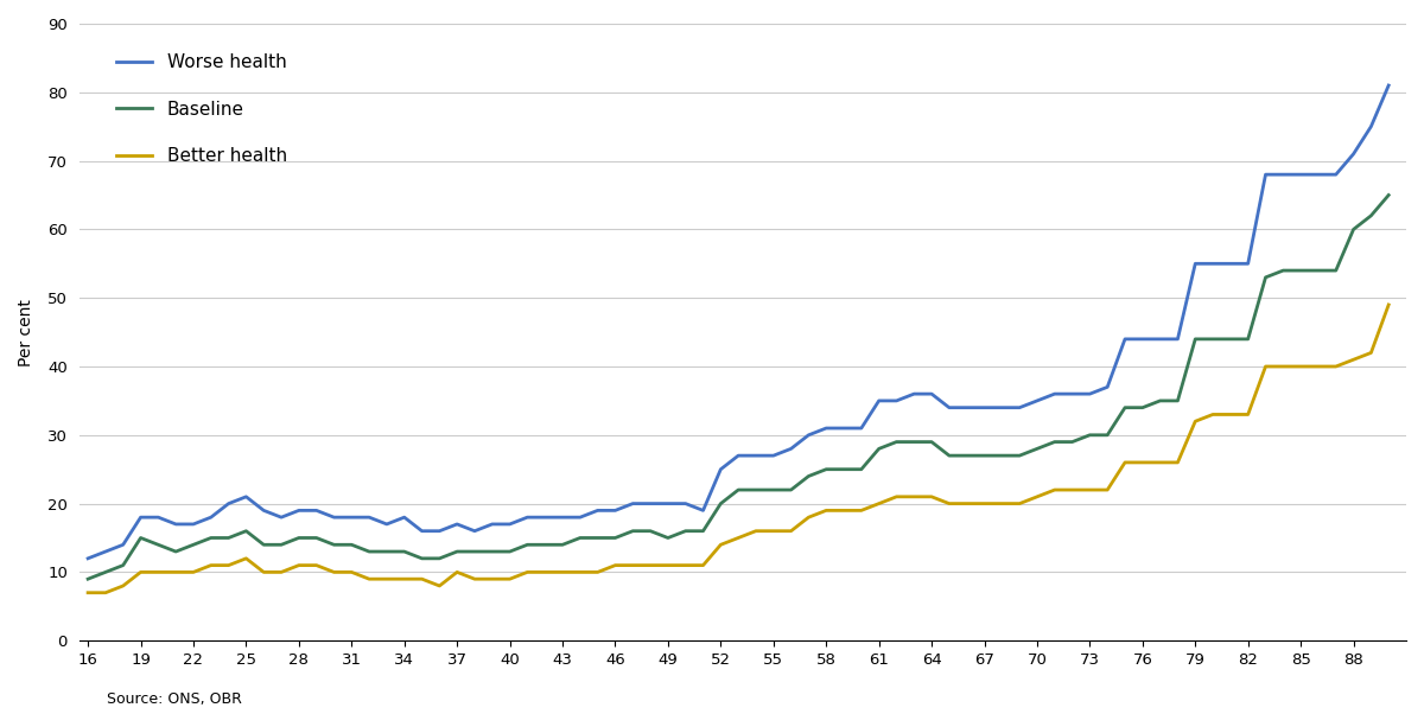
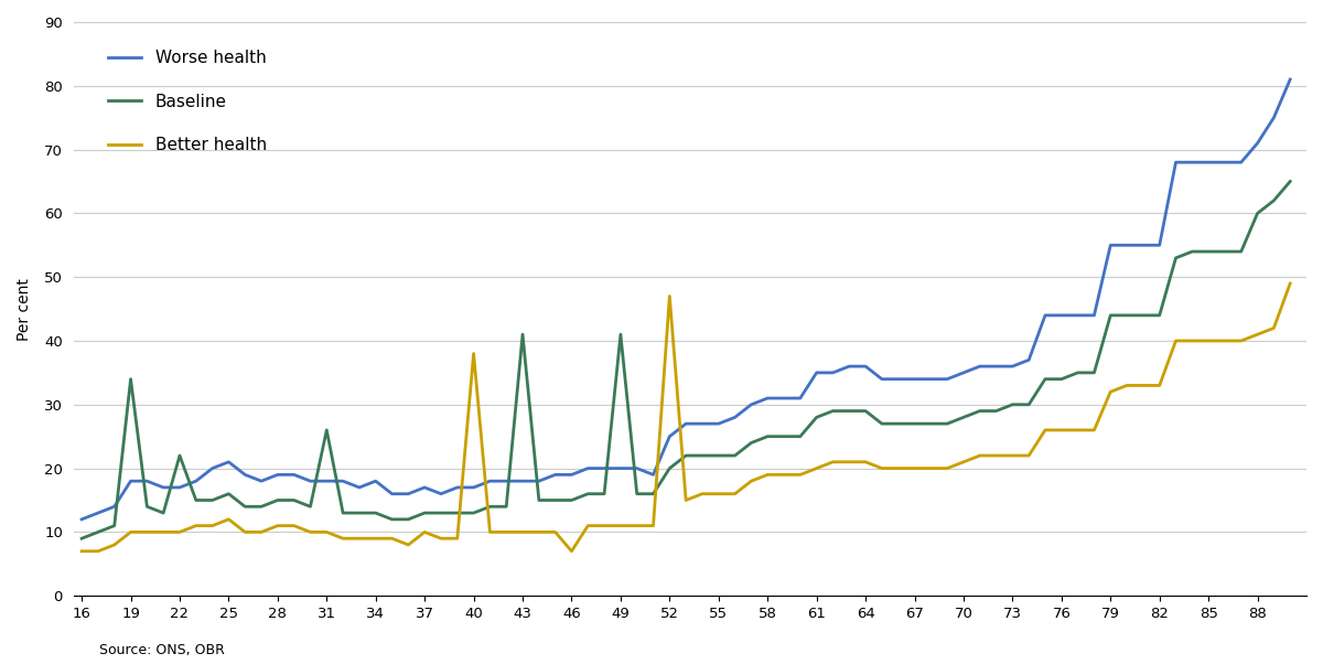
Baseline/19: 15 -> 34
Baseline/22: 14 -> 22
Baseline/31: 14 -> 26
Better health/40: 9 -> 38
Baseline/43: 14 -> 41
Better health/46: 11 -> 7
Baseline/49: 15 -> 41
Better health/52: 14 -> 47
